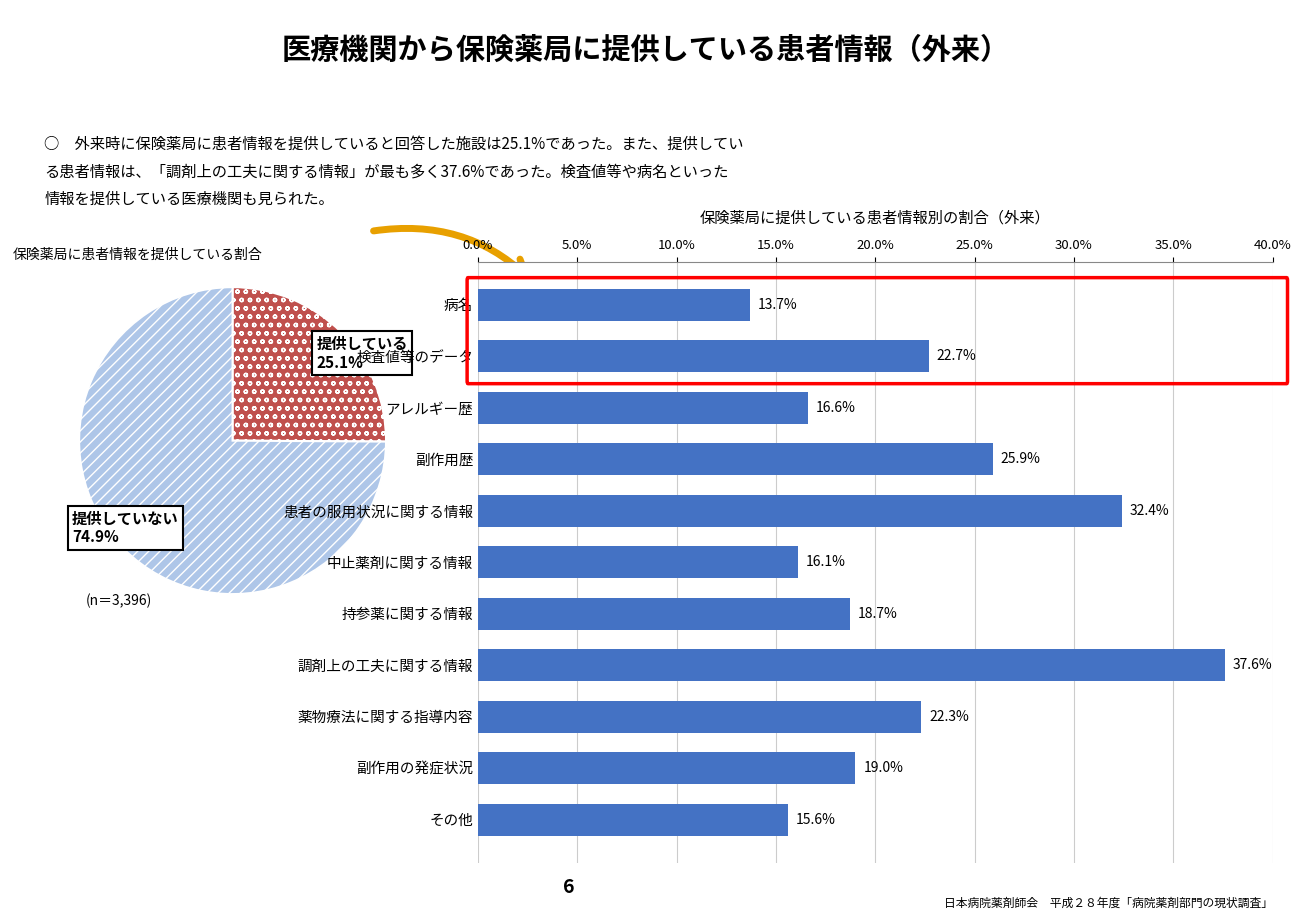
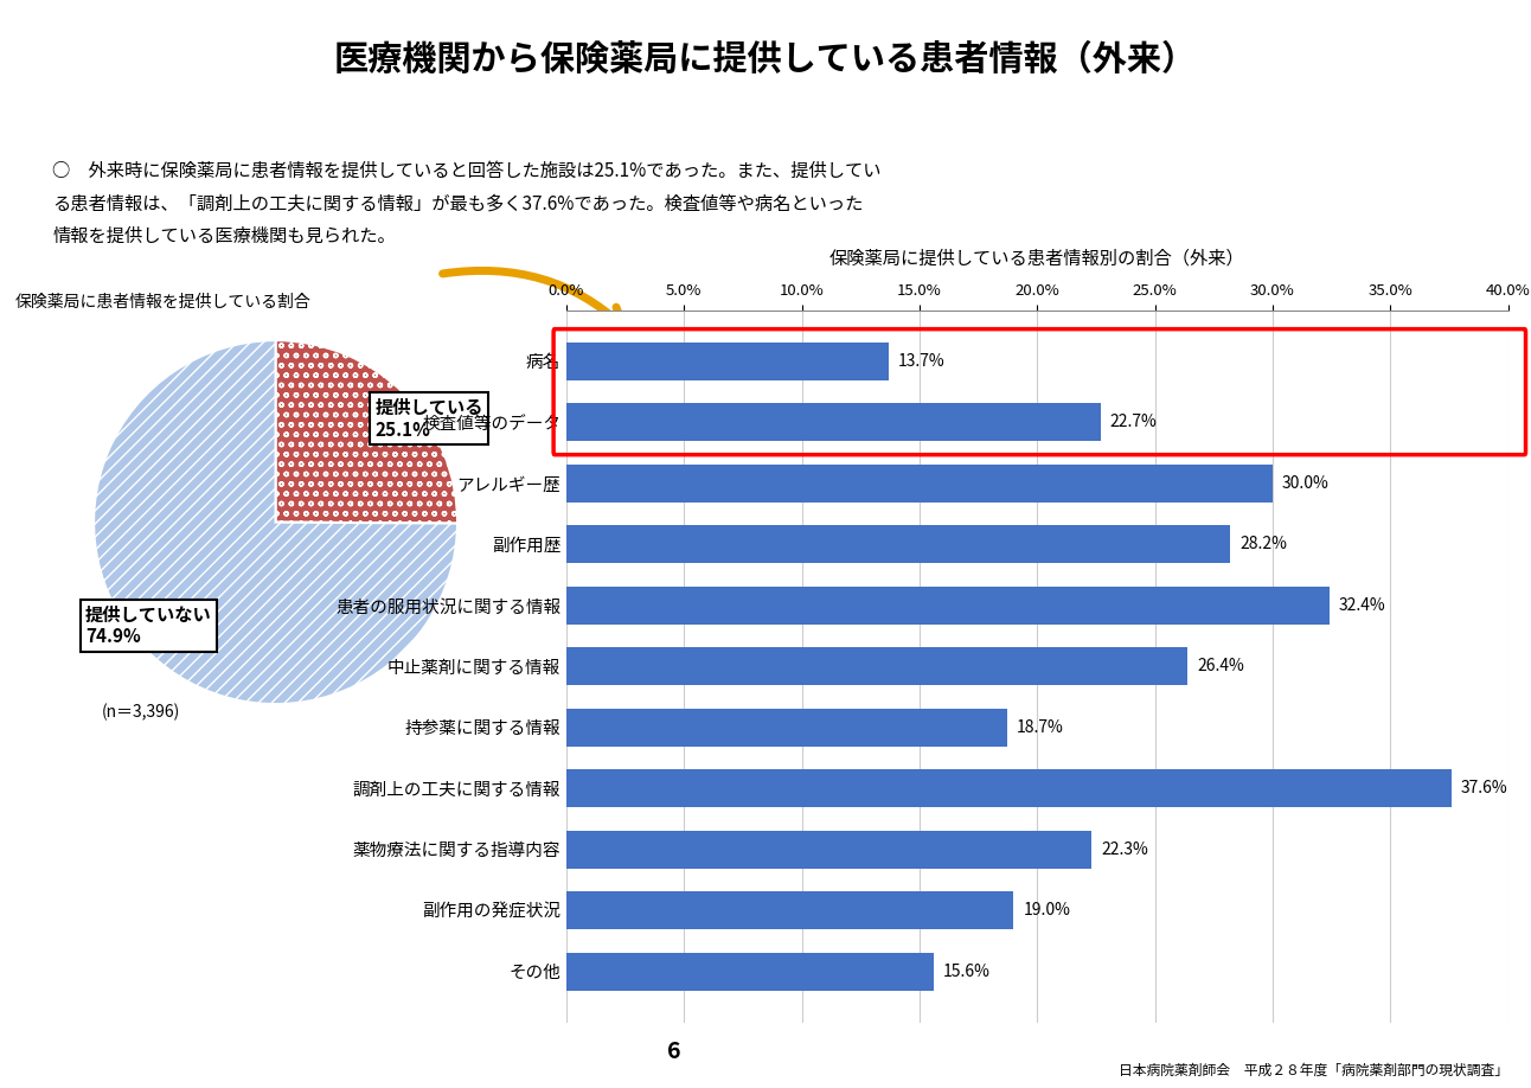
アレルギー歴: 16.6% -> 30.0%
副作用歴: 25.9% -> 28.2%
中止薬剤に関する情報: 16.1% -> 26.4%
